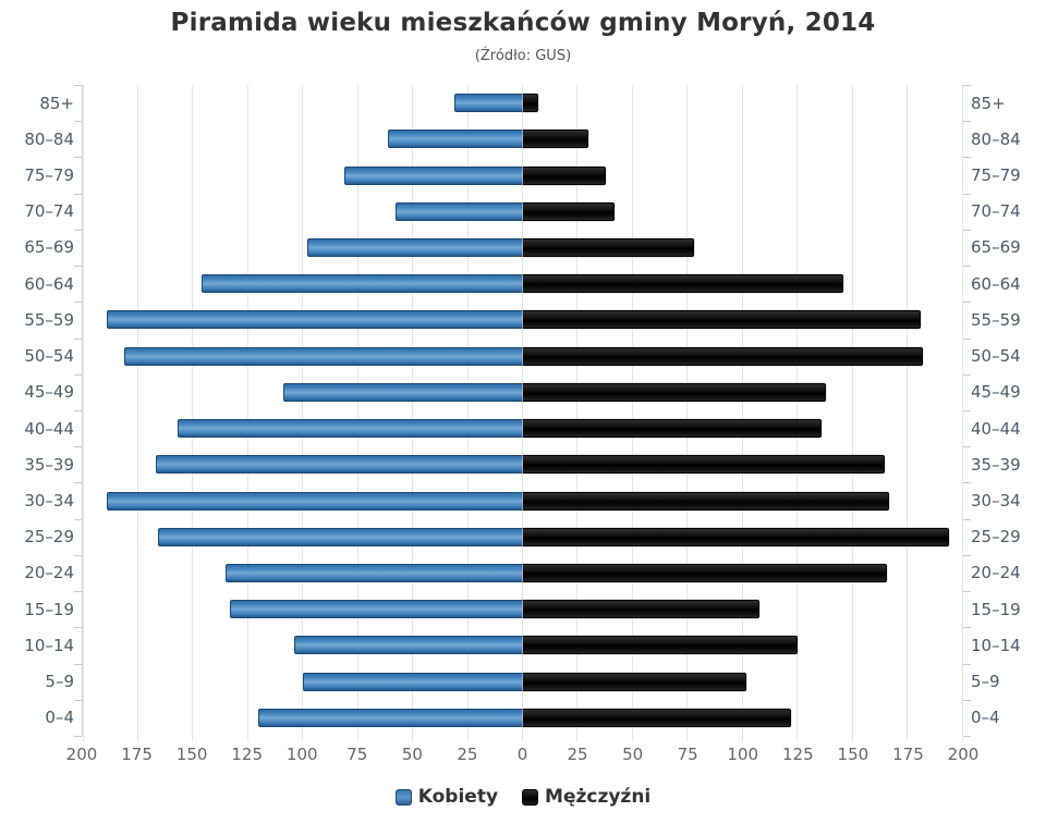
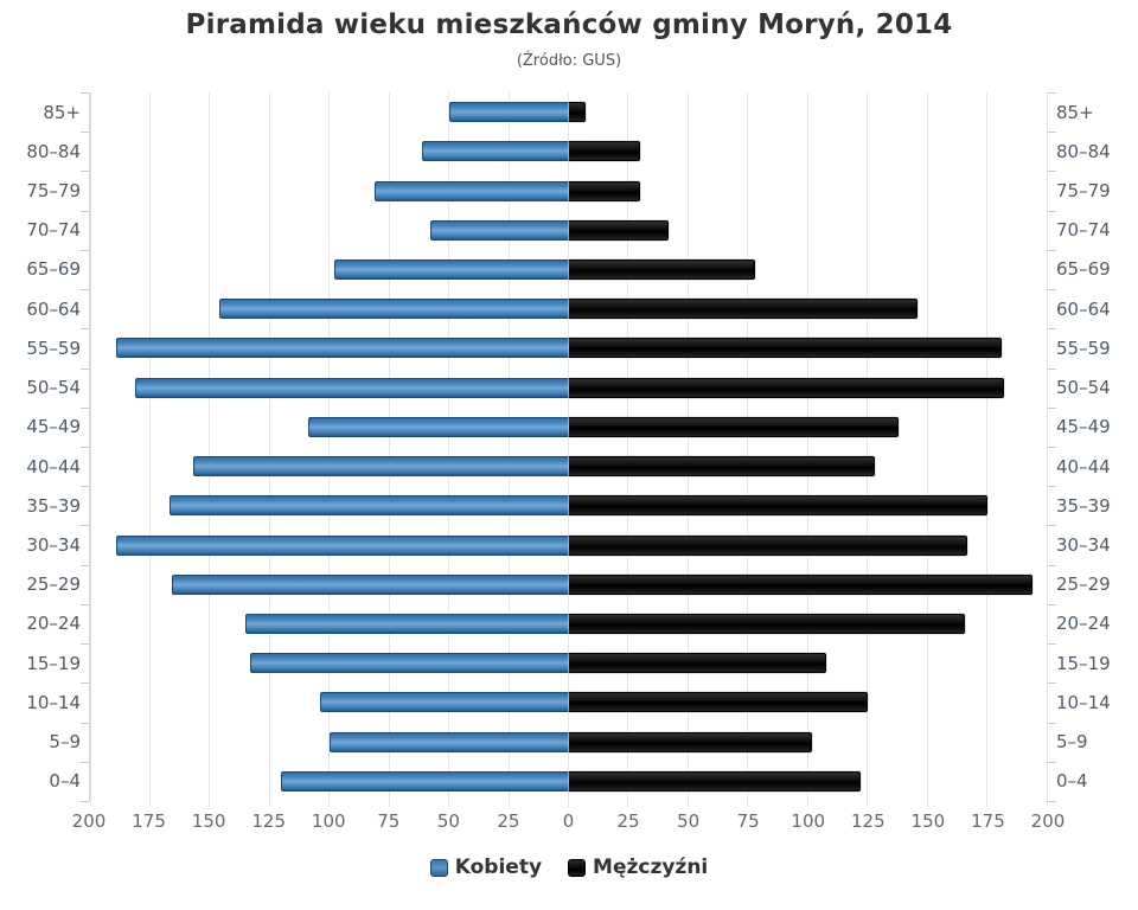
Kobiety/85+: 31 -> 50
Mężczyźni/75–79: 38 -> 30
Mężczyźni/40–44: 136 -> 128
Mężczyźni/35–39: 165 -> 175
